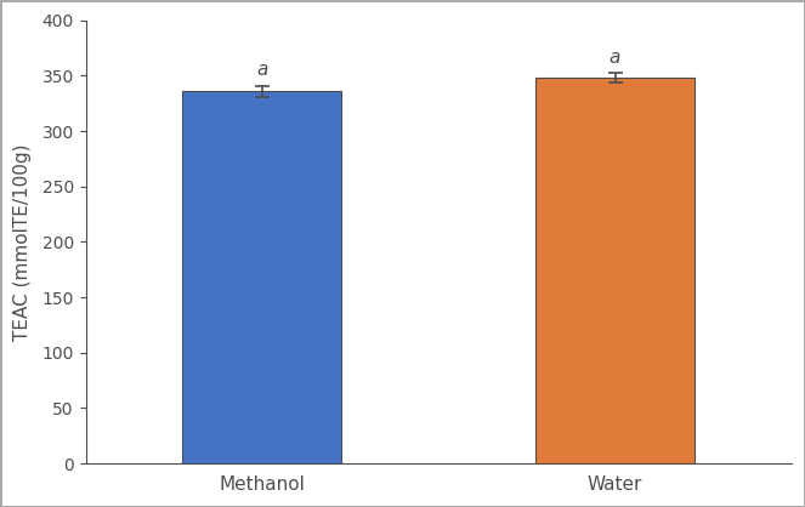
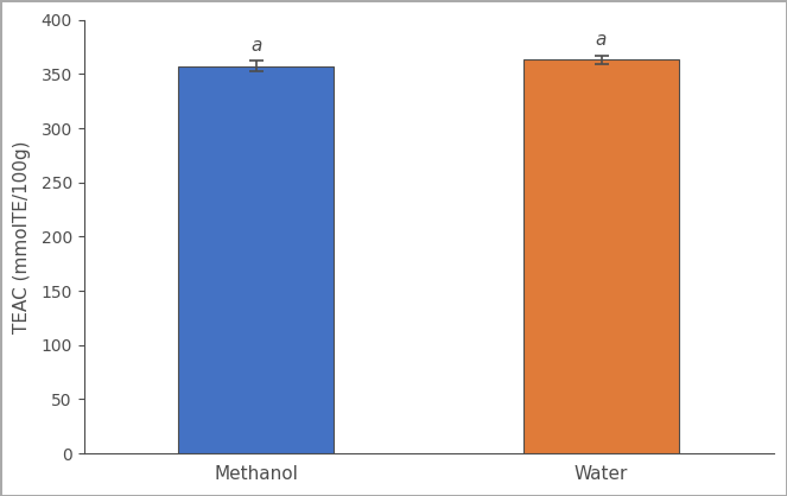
Methanol: 336 -> 357
Water: 348 -> 363
